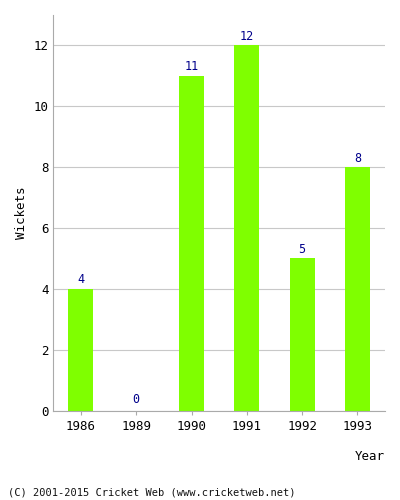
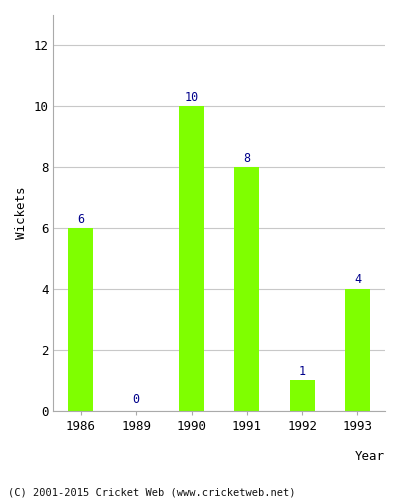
1986: 4 -> 6
1990: 11 -> 10
1991: 12 -> 8
1992: 5 -> 1
1993: 8 -> 4
